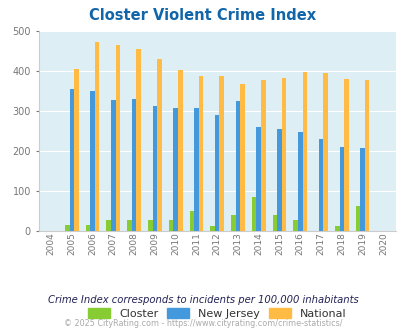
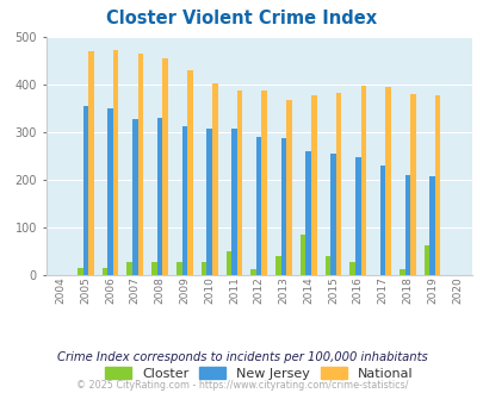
National/2005: 405 -> 470
New Jersey/2013: 325 -> 288
